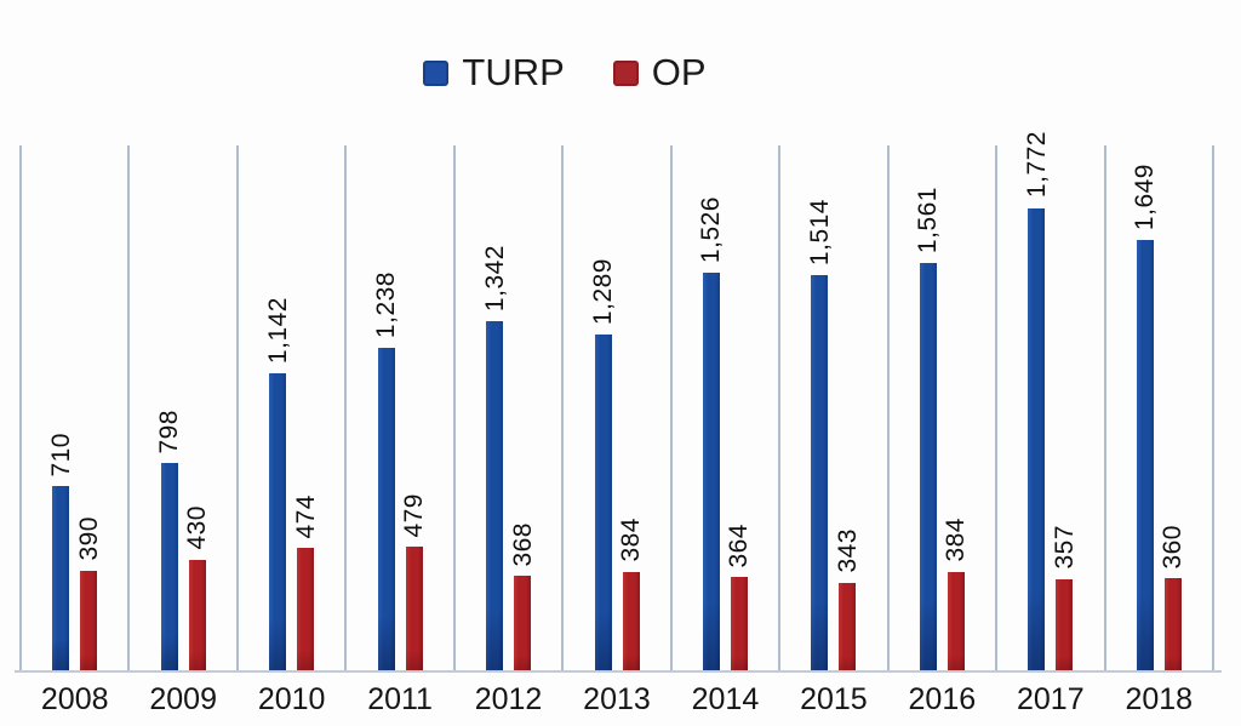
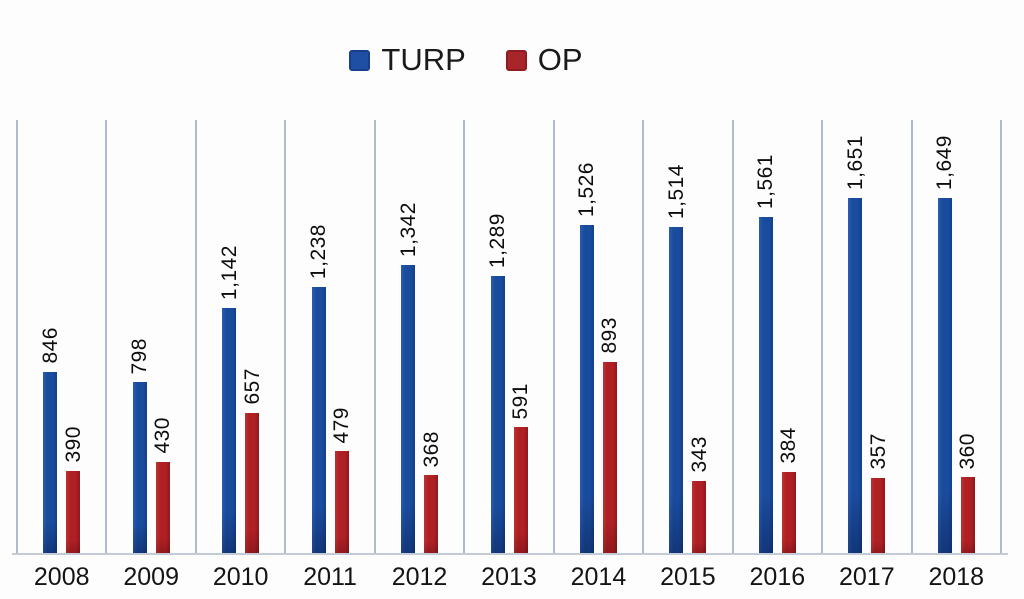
TURP/2008: 710 -> 846
OP/2010: 474 -> 657
OP/2013: 384 -> 591
OP/2014: 364 -> 893
TURP/2017: 1,772 -> 1,651
